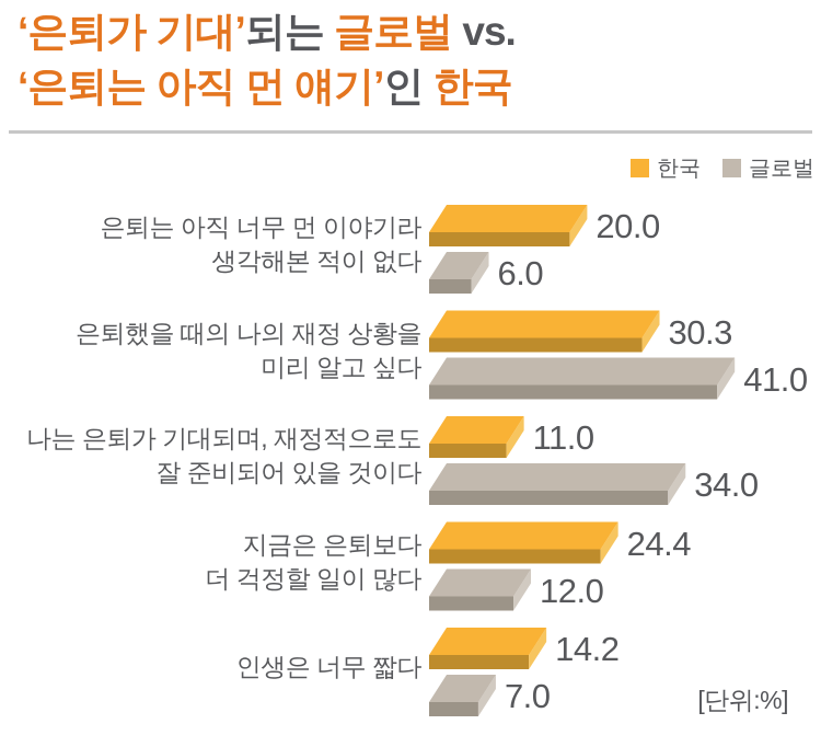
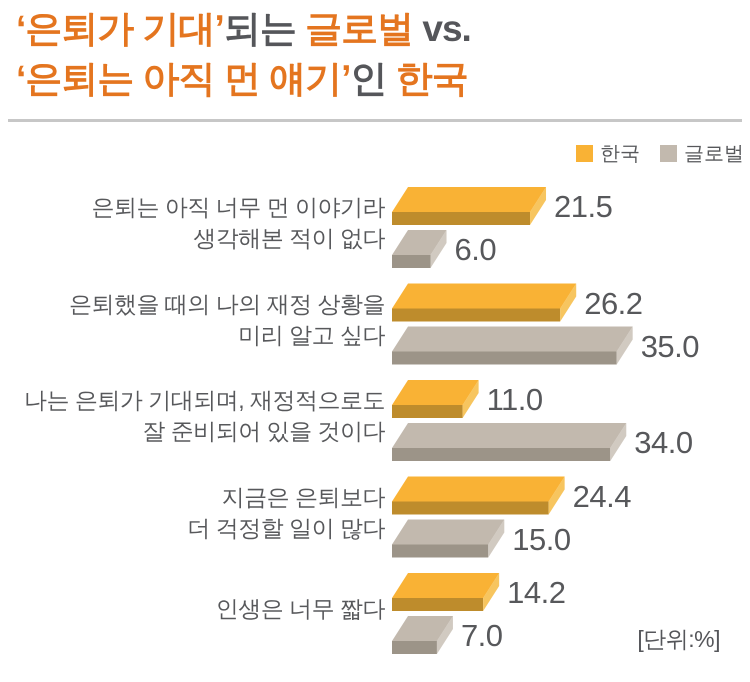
한국/은퇴는 아직 너무 먼 이야기라 생각해본 적이 없다: 20.0 -> 21.5
한국/은퇴했을 때의 나의 재정 상황을 미리 알고 싶다: 30.3 -> 26.2
글로벌/은퇴했을 때의 나의 재정 상황을 미리 알고 싶다: 41.0 -> 35.0
글로벌/지금은 은퇴보다 더 걱정할 일이 많다: 12.0 -> 15.0
